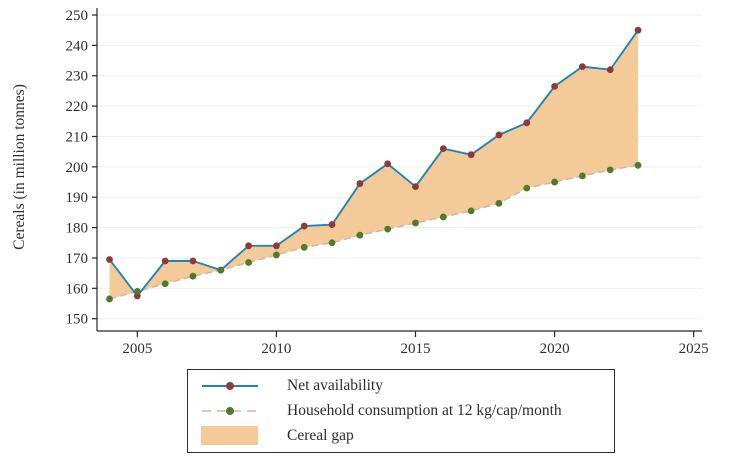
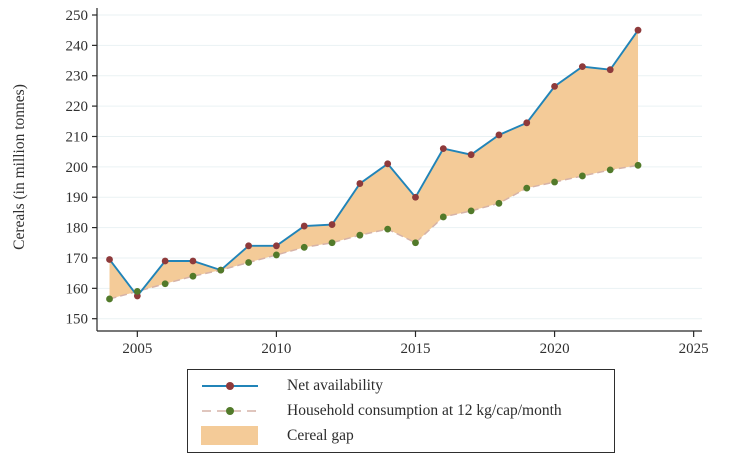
Net availability/2015: 194 -> 190
Household consumption at 12 kg/cap/month/2015: 182 -> 175
